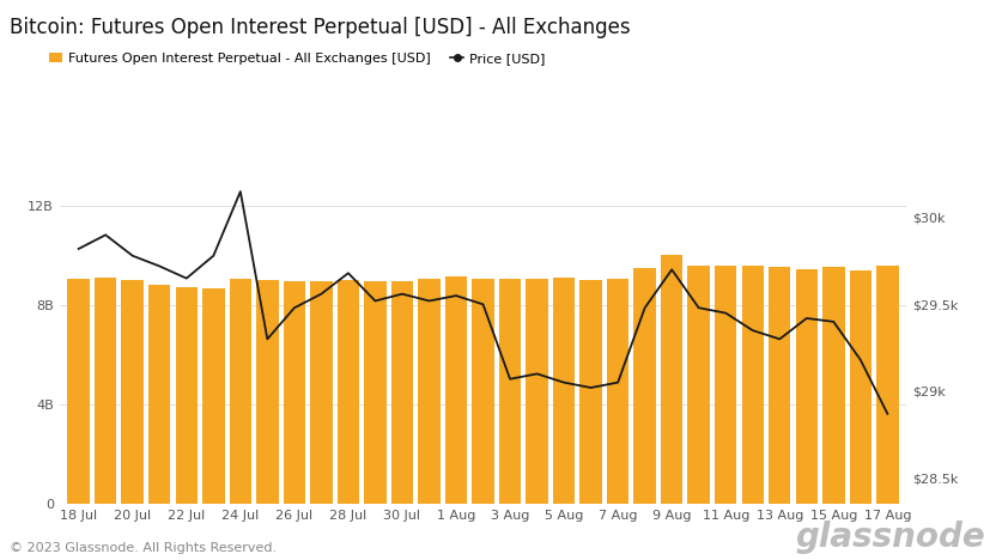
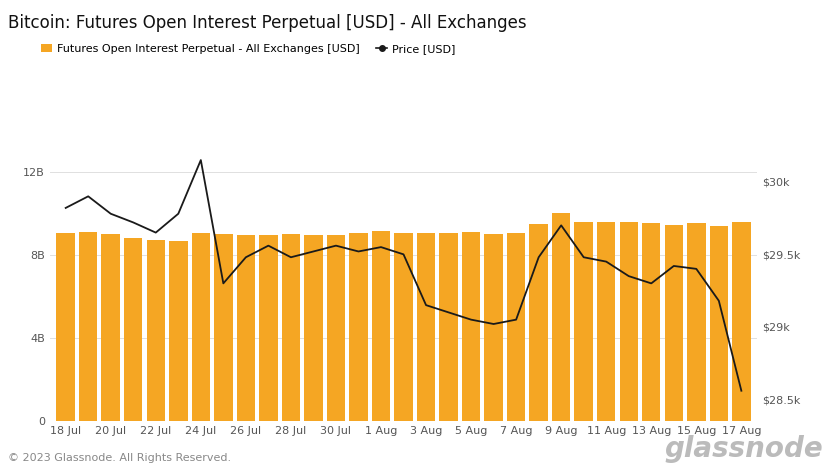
Price [USD]/28 Jul: $29.68k -> $29.48k
Price [USD]/3 Aug: $29.07k -> $29.15k
Price [USD]/17 Aug: $28.87k -> $28.56k
